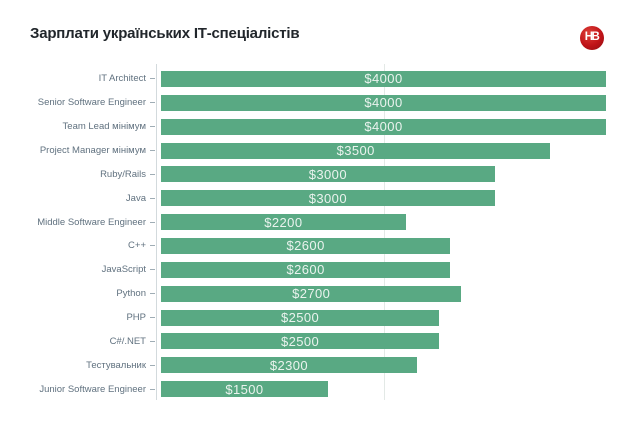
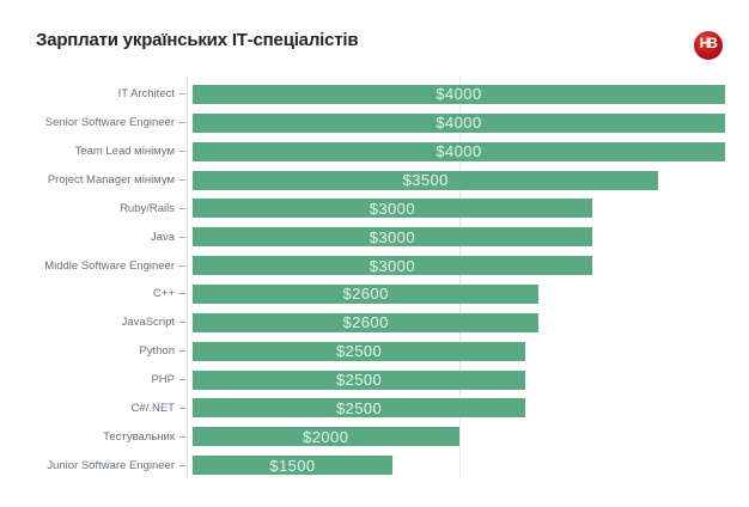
Middle Software Engineer: $2200 -> $3000
Python: $2700 -> $2500
Тестувальник: $2300 -> $2000
